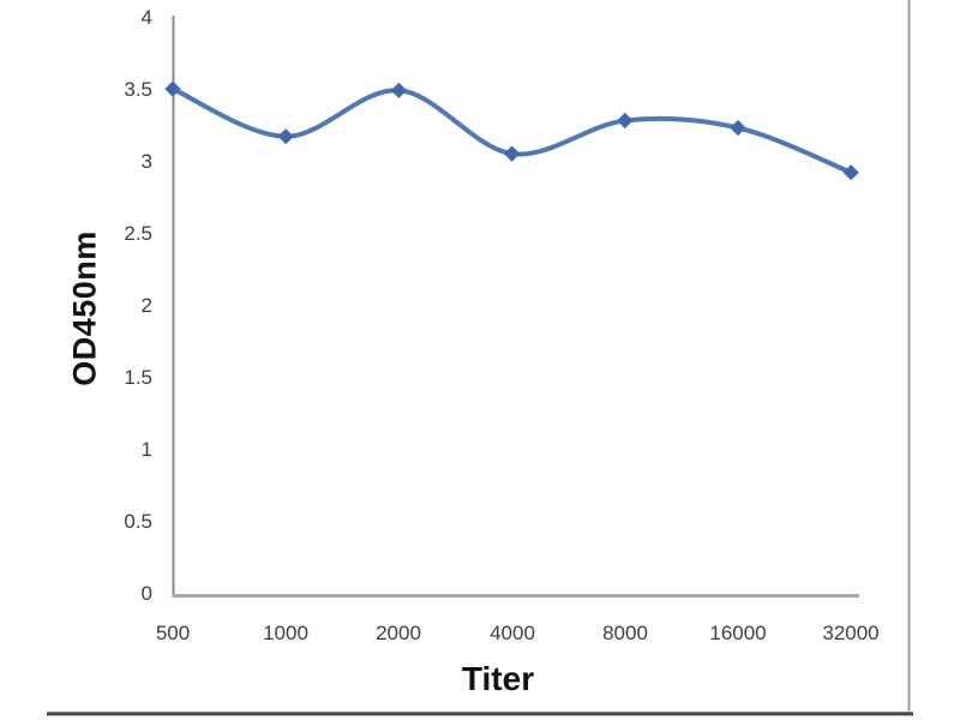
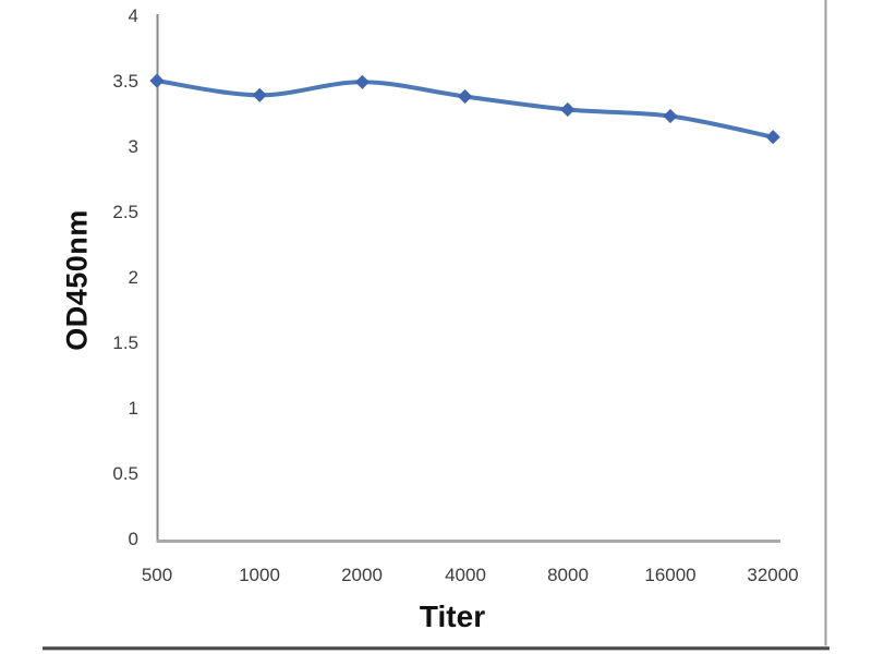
1000: 3.19 -> 3.41
4000: 3.07 -> 3.40
32000: 2.94 -> 3.09
